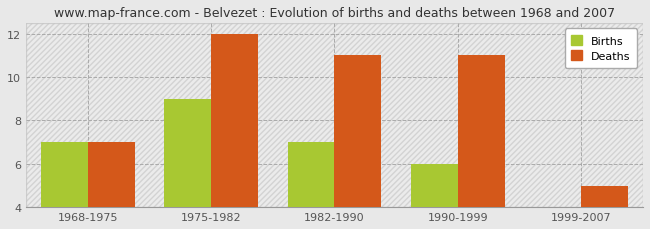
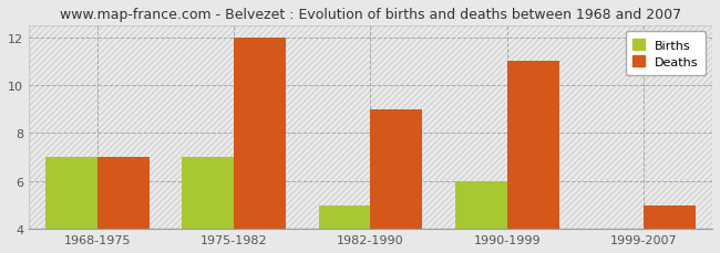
Births/1975-1982: 9 -> 7
Births/1982-1990: 7 -> 5
Deaths/1982-1990: 11 -> 9
